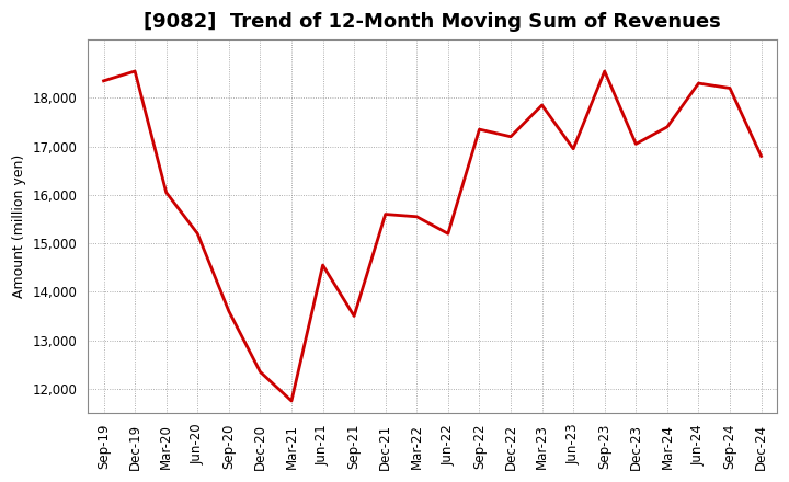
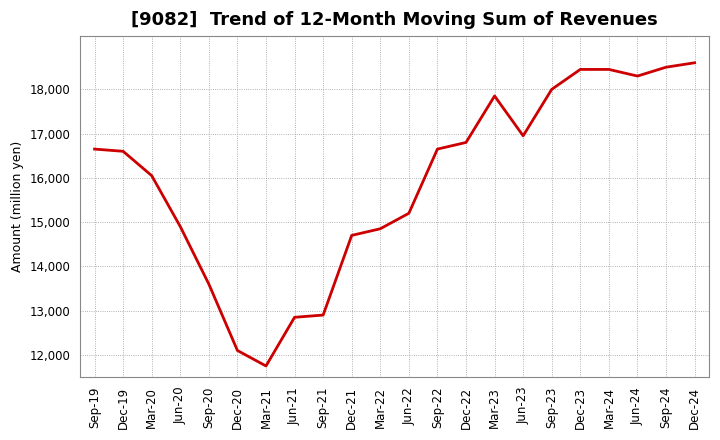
Sep-19: 18,350 -> 16,650
Dec-19: 18,550 -> 16,600
Jun-20: 15,200 -> 14,900
Dec-20: 12,350 -> 12,100
Jun-21: 14,550 -> 12,850
Sep-21: 13,500 -> 12,900
Dec-21: 15,600 -> 14,700
Mar-22: 15,550 -> 14,850
Sep-22: 17,350 -> 16,650
Dec-22: 17,200 -> 16,800
Sep-23: 18,550 -> 18,000
Dec-23: 17,050 -> 18,450
Mar-24: 17,400 -> 18,450
Sep-24: 18,200 -> 18,500
Dec-24: 16,800 -> 18,600
